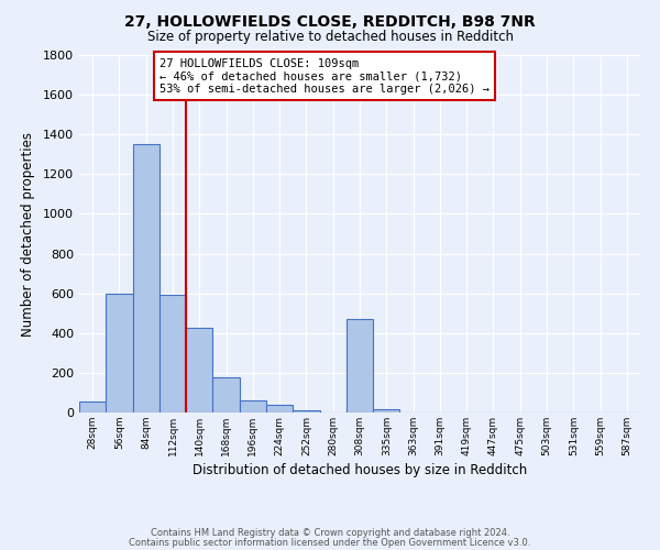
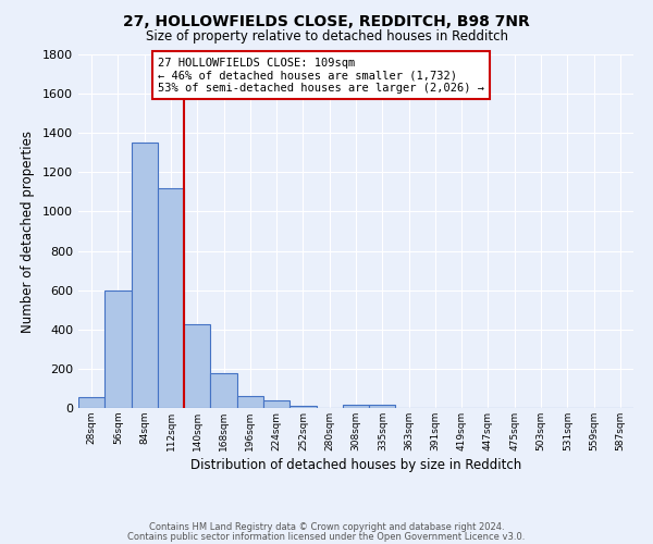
112sqm: 590 -> 1120
308sqm: 470 -> 20
